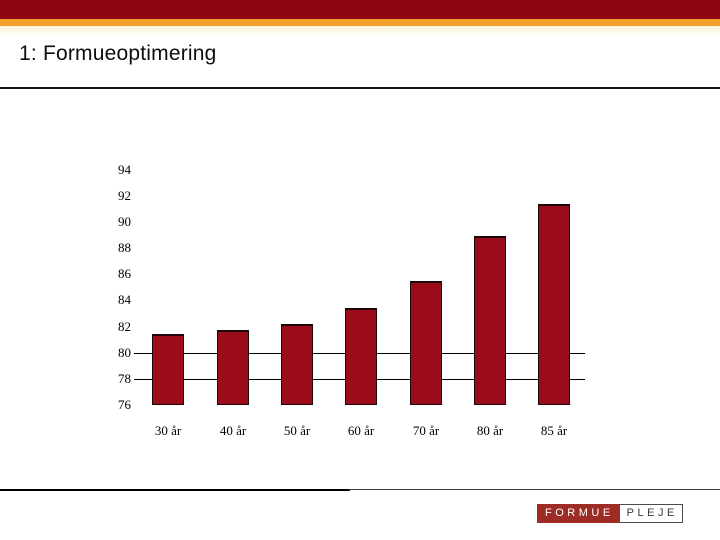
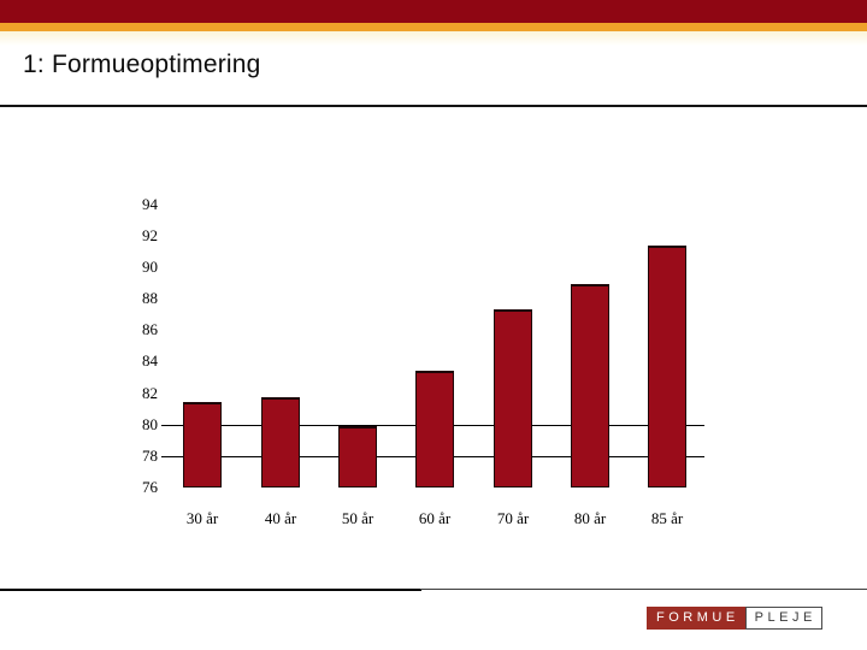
50 år: 82.2 -> 79.9
70 år: 85.5 -> 87.3
